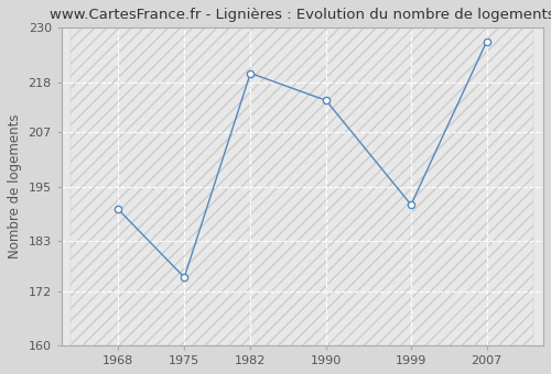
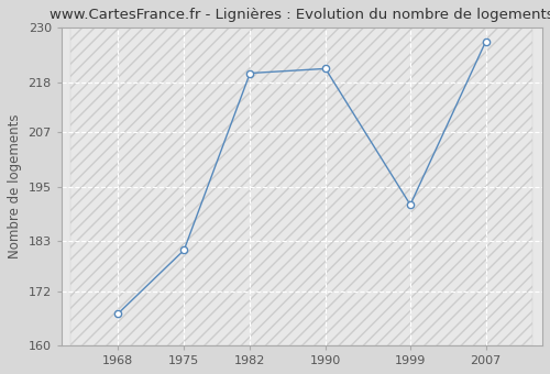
1968: 190 -> 167
1975: 175 -> 181
1990: 214 -> 221
